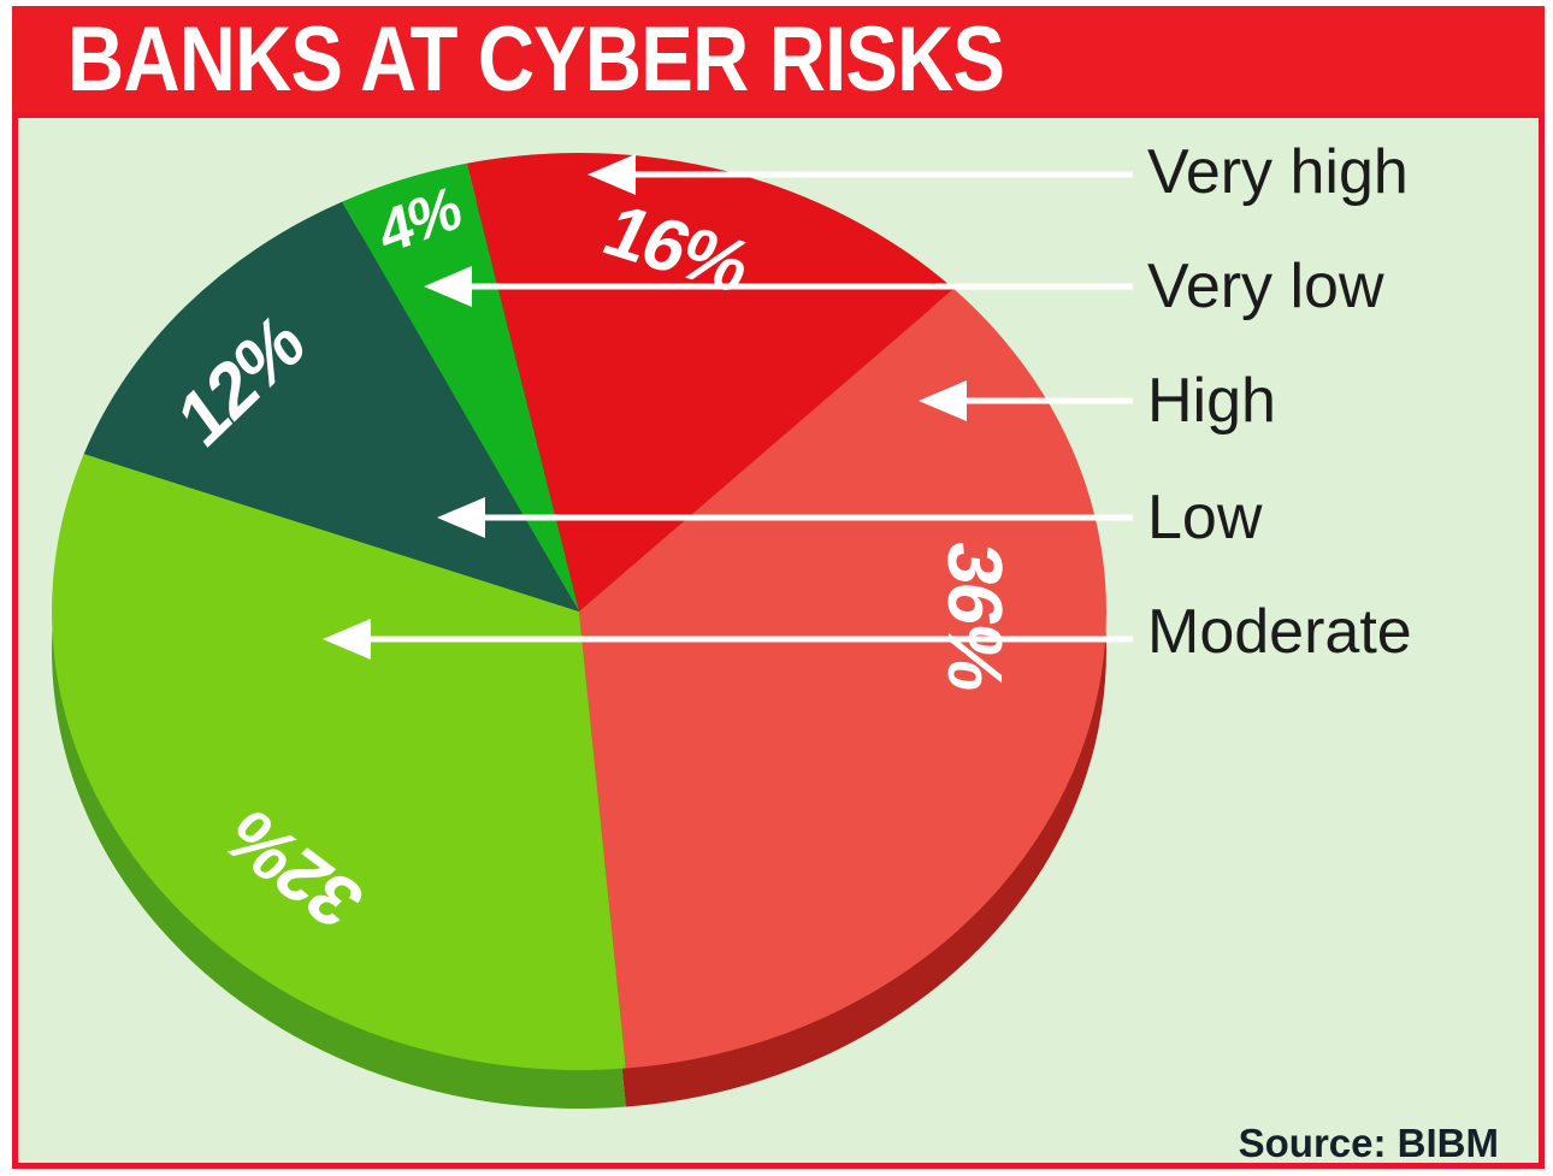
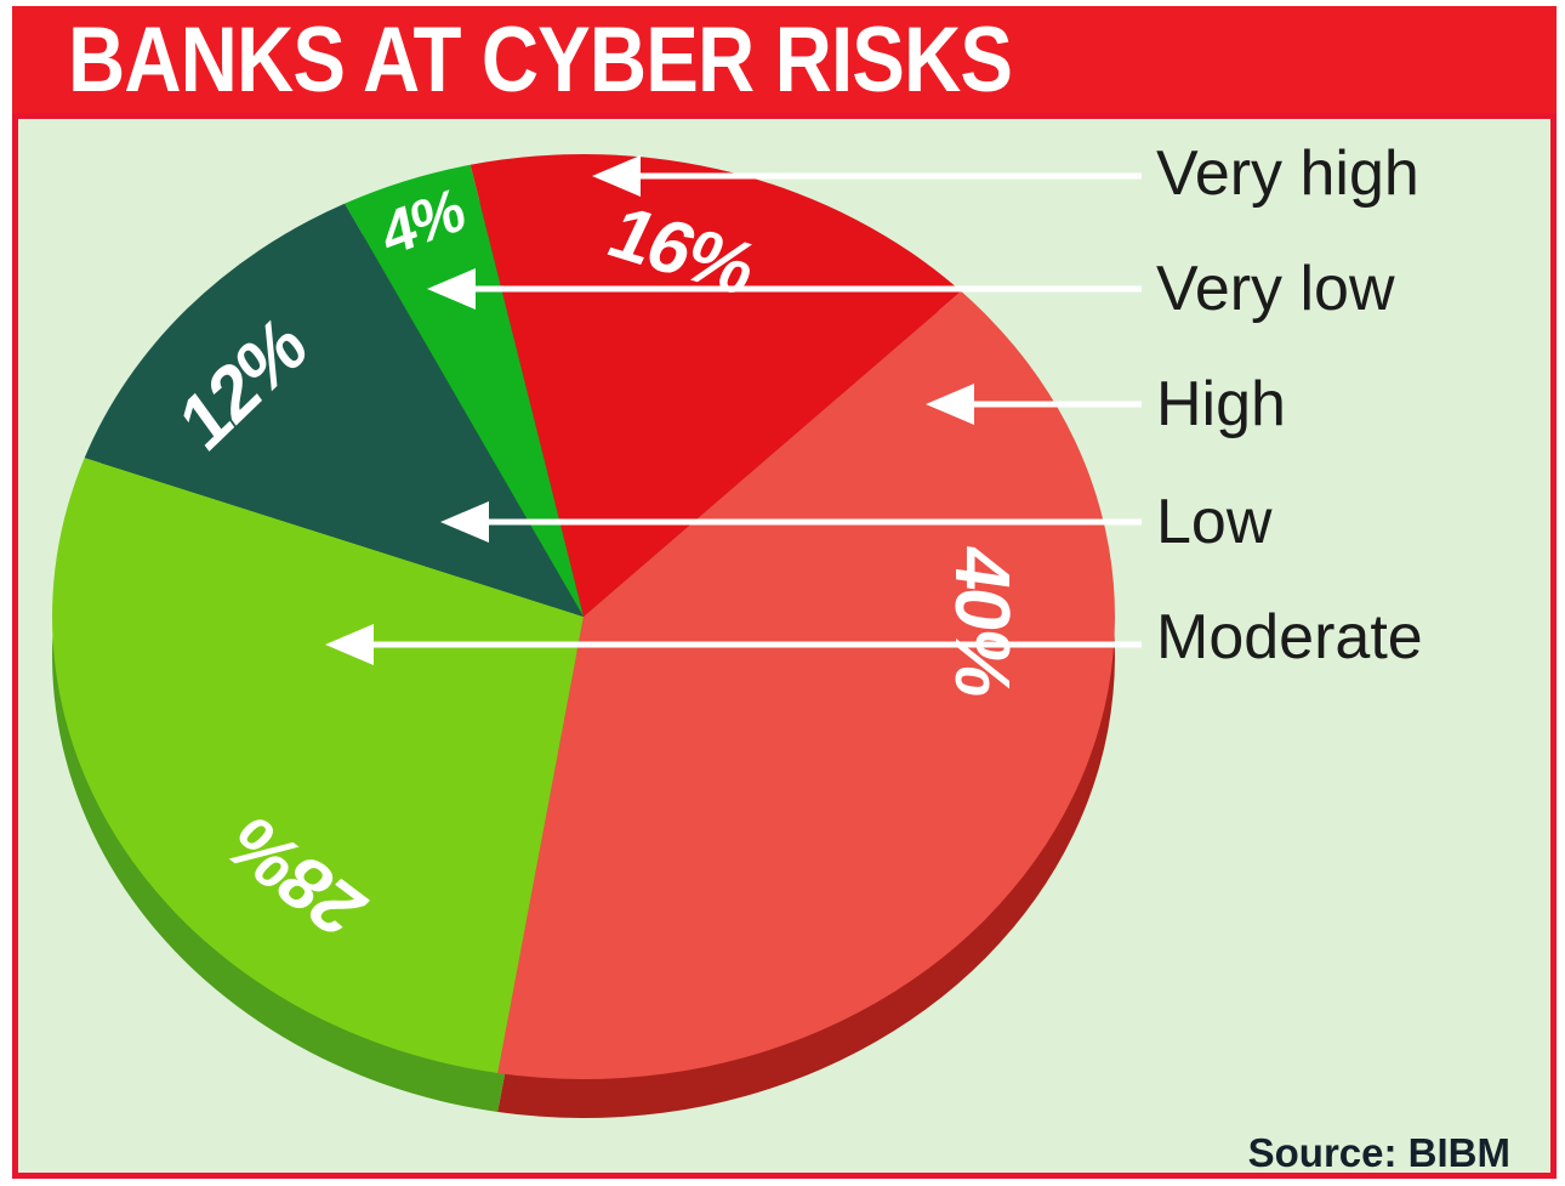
High: 36% -> 40%
Moderate: 32% -> 28%
